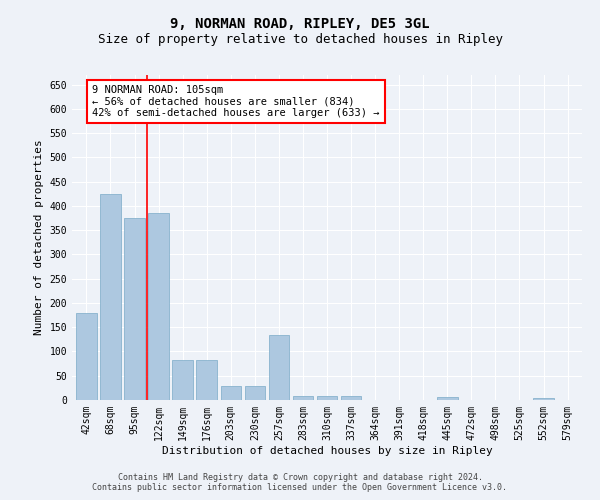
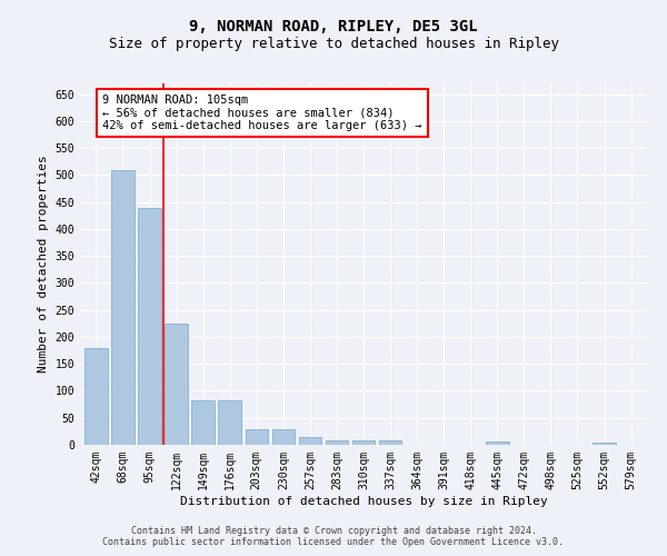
68sqm: 425 -> 510
95sqm: 375 -> 440
122sqm: 385 -> 225
257sqm: 135 -> 15
